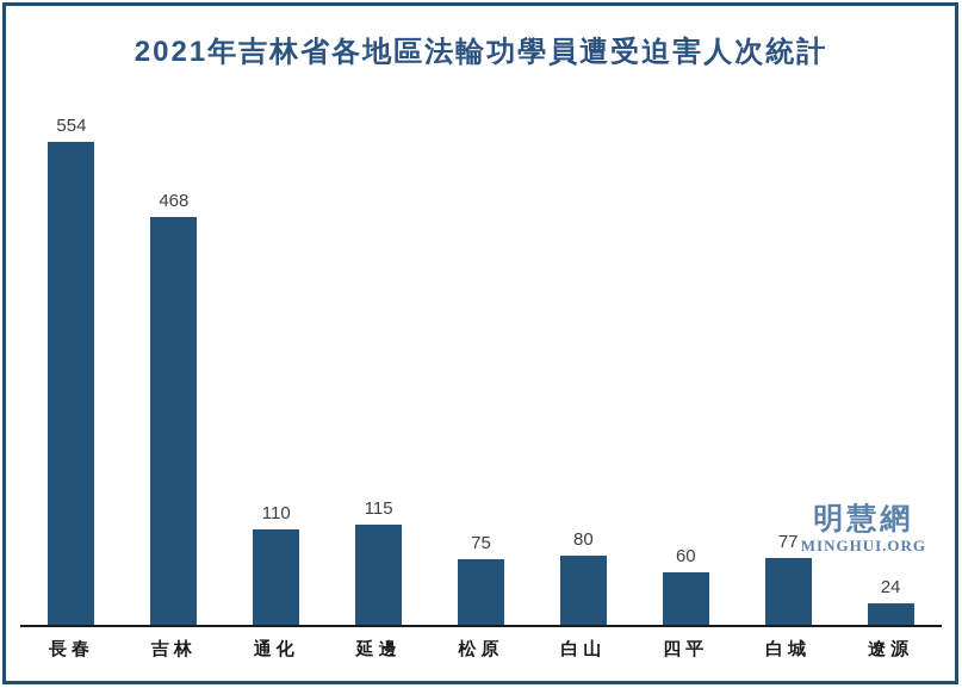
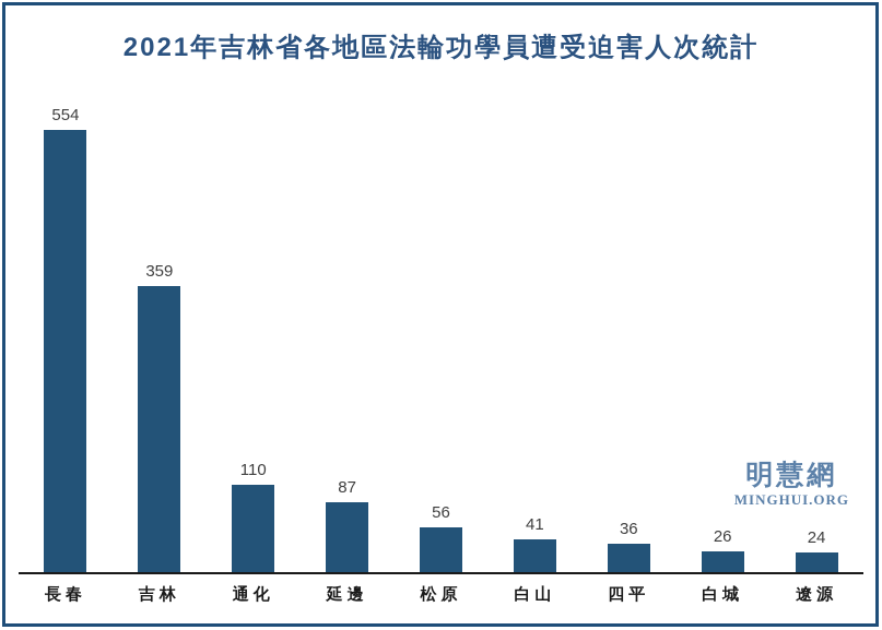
吉林: 468 -> 359
延邊: 115 -> 87
松原: 75 -> 56
白山: 80 -> 41
四平: 60 -> 36
白城: 77 -> 26
